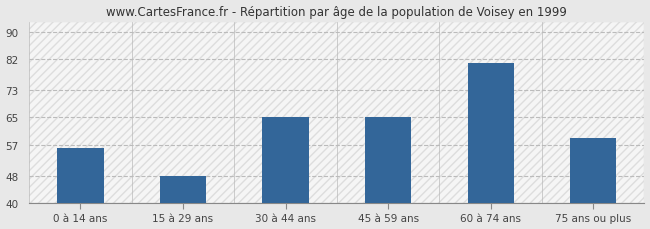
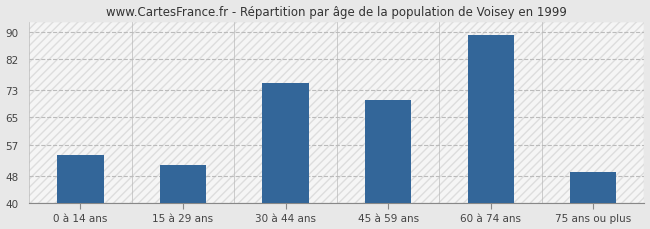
0 à 14 ans: 56 -> 54
15 à 29 ans: 48 -> 51
30 à 44 ans: 65 -> 75
45 à 59 ans: 65 -> 70
60 à 74 ans: 81 -> 89
75 ans ou plus: 59 -> 49
